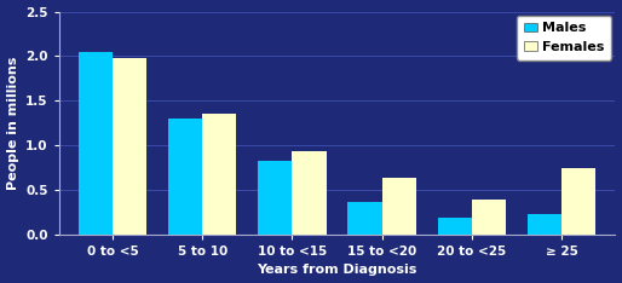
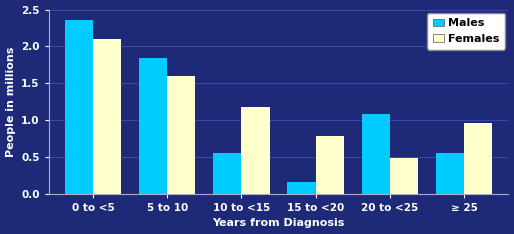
Males/0 to <5: 2.05 -> 2.36
Females/0 to <5: 1.98 -> 2.10
Males/5 to 10: 1.30 -> 1.84
Females/5 to 10: 1.35 -> 1.60
Males/10 to <15: 0.82 -> 0.56
Females/10 to <15: 0.93 -> 1.18
Males/15 to <20: 0.36 -> 0.16
Females/15 to <20: 0.63 -> 0.78
Males/20 to <25: 0.19 -> 1.08
Females/20 to <25: 0.39 -> 0.48
Males/≥ 25: 0.23 -> 0.56
Females/≥ 25: 0.75 -> 0.96
